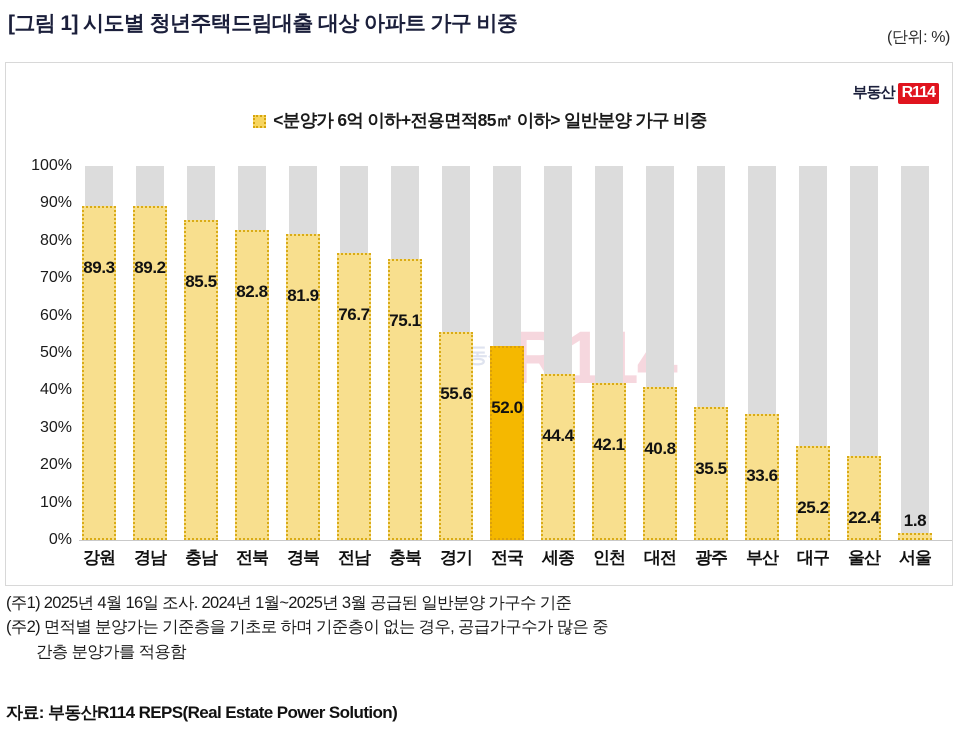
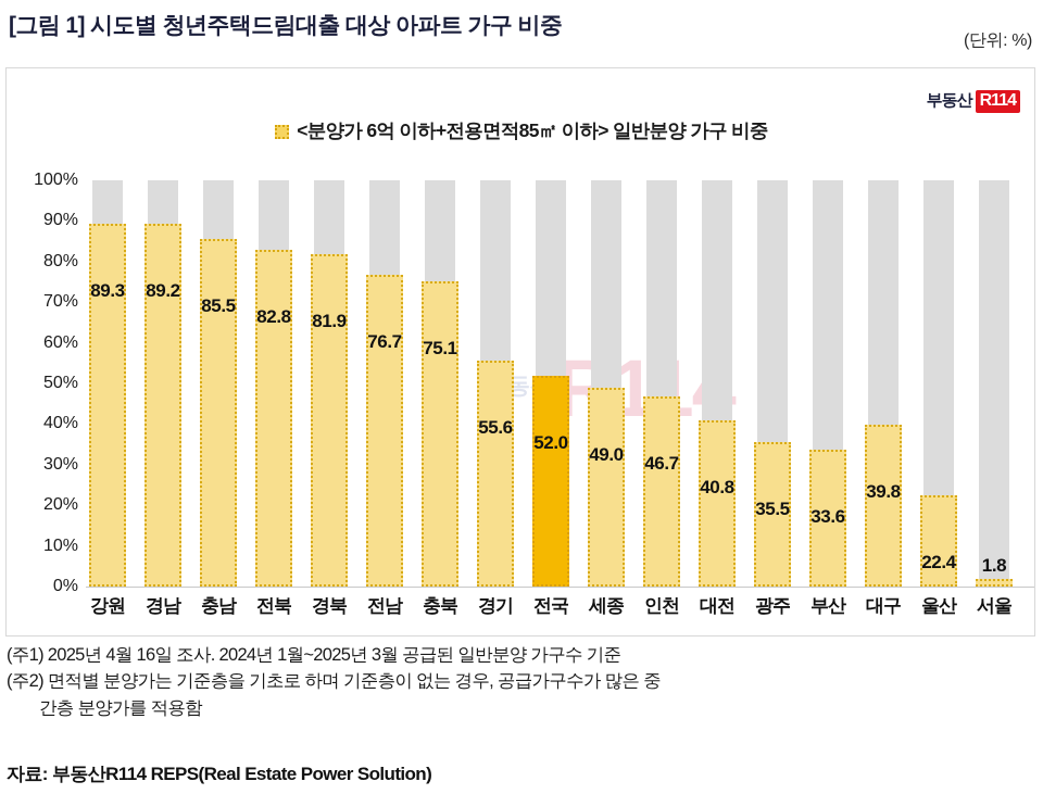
세종: 44.4 -> 49.0
인천: 42.1 -> 46.7
대구: 25.2 -> 39.8
